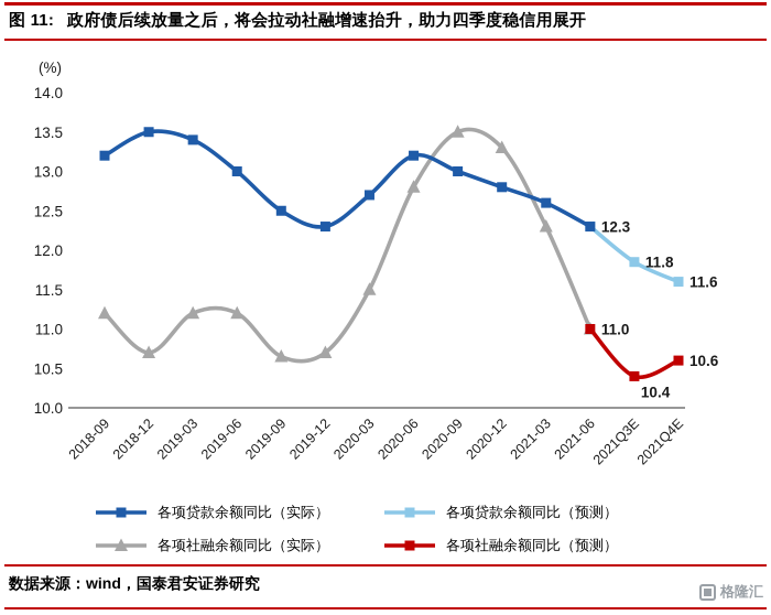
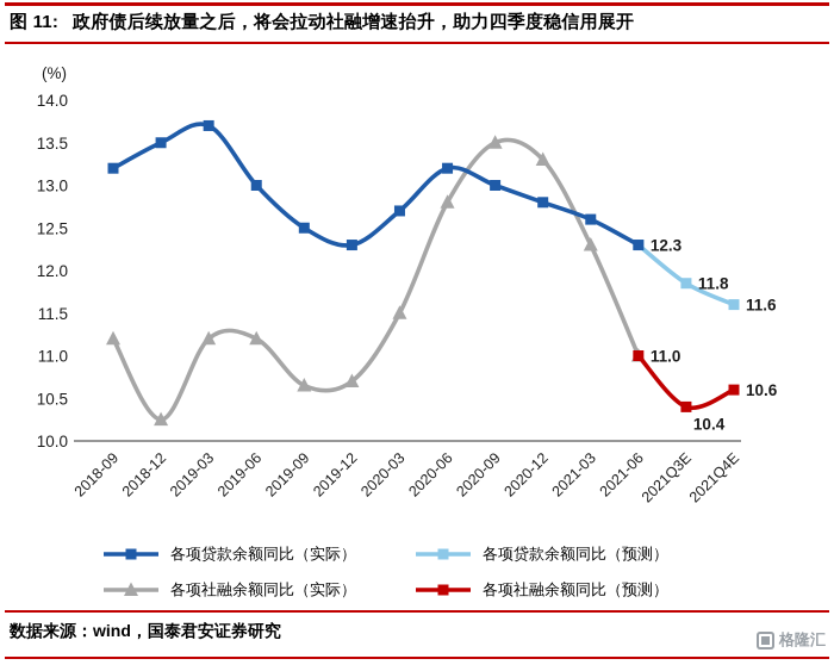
各项社融余额同比（实际）/2018-12: 10.7 -> 10.2
各项贷款余额同比（实际）/2019-03: 13.4 -> 13.7
